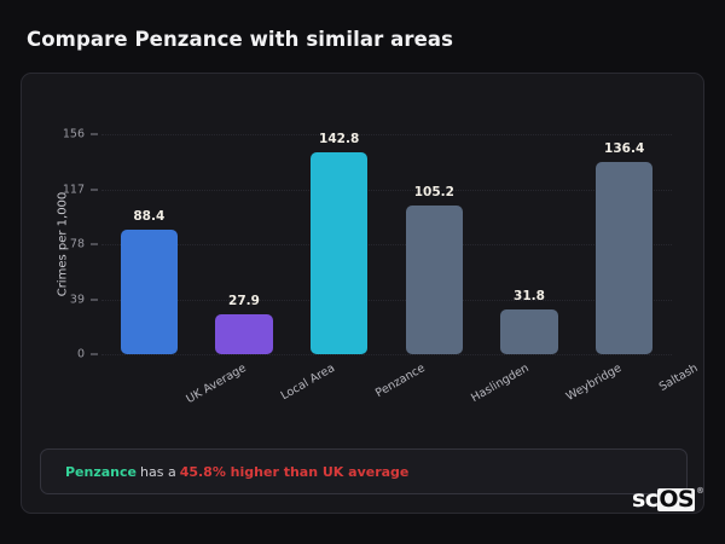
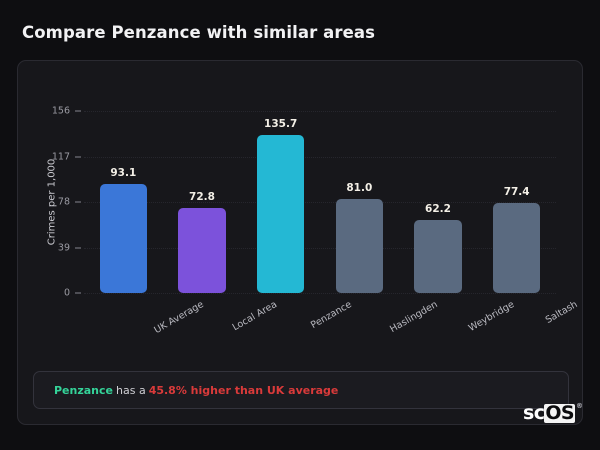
UK Average: 88.4 -> 93.1
Local Area: 27.9 -> 72.8
Penzance: 142.8 -> 135.7
Haslingden: 105.2 -> 81.0
Weybridge: 31.8 -> 62.2
Saltash: 136.4 -> 77.4
